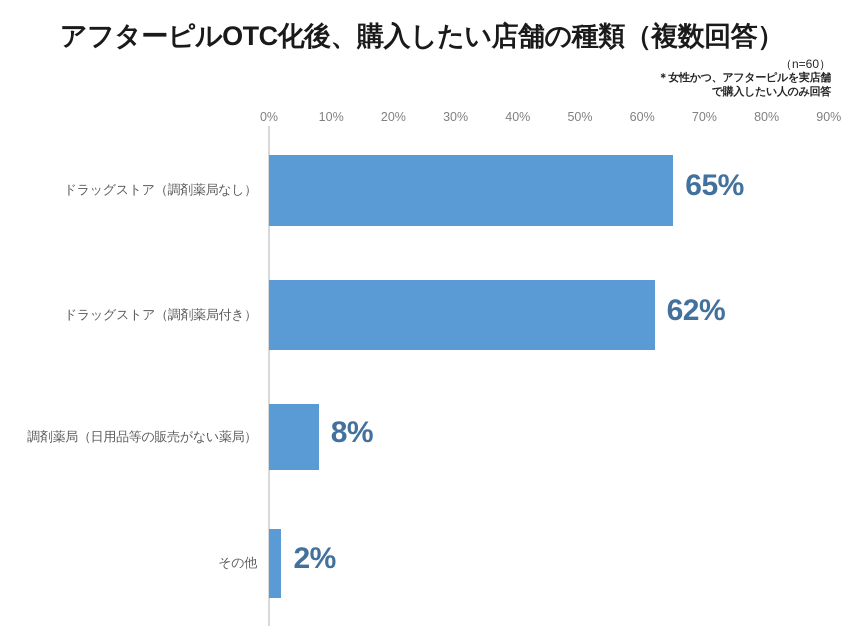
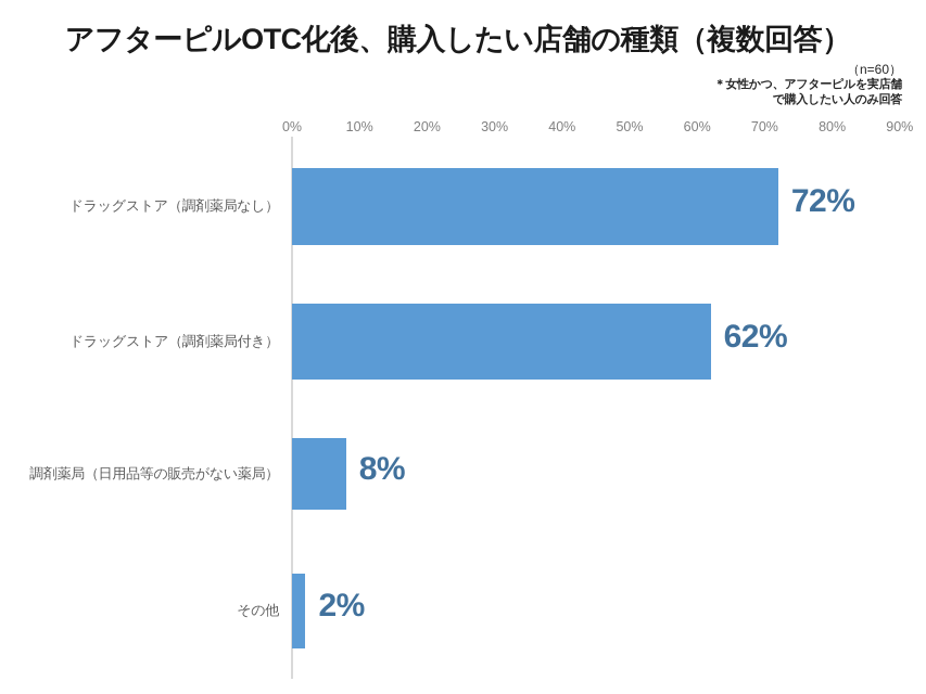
ドラッグストア（調剤薬局なし）: 65% -> 72%
